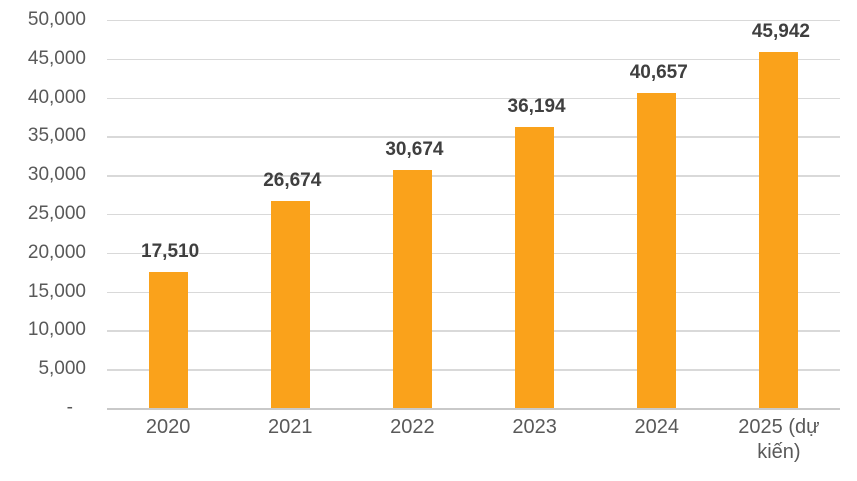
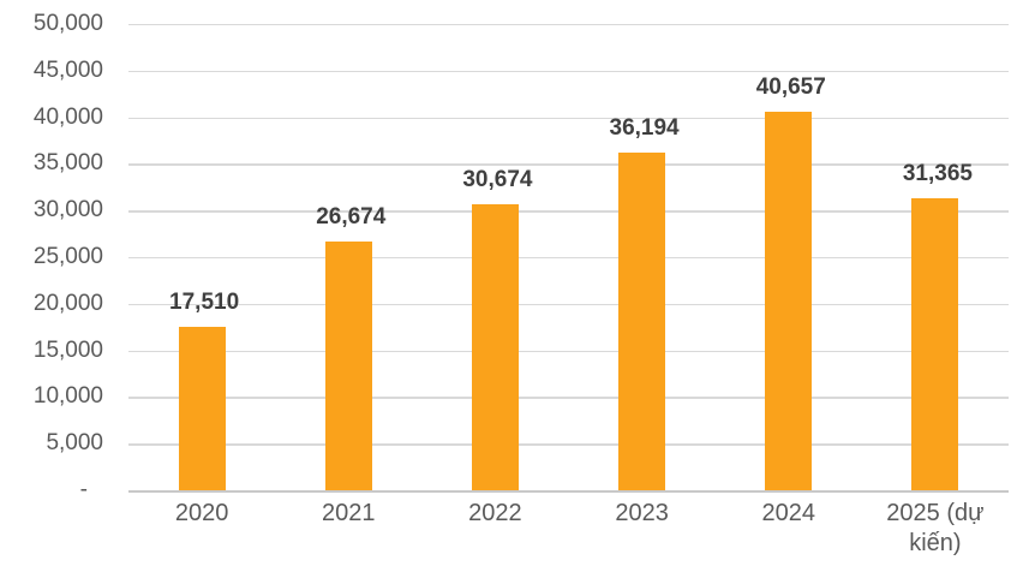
2025 (dự kiến): 45,942 -> 31,365
